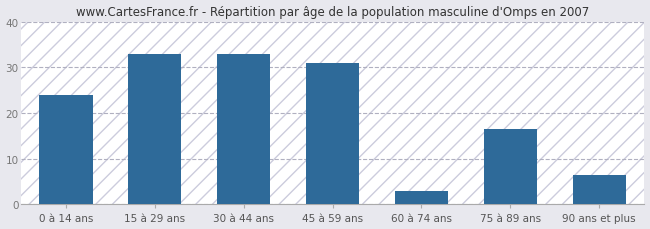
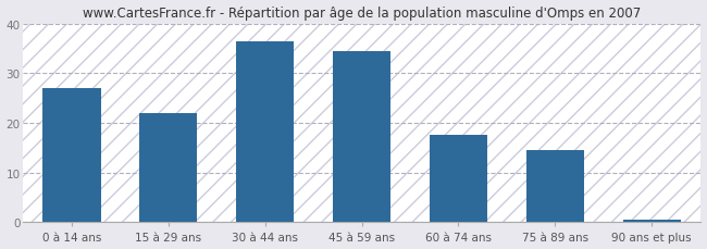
0 à 14 ans: 24.0 -> 27.0
15 à 29 ans: 33.0 -> 22.0
30 à 44 ans: 33.0 -> 36.5
45 à 59 ans: 31.0 -> 34.5
60 à 74 ans: 3.0 -> 17.5
75 à 89 ans: 16.5 -> 14.5
90 ans et plus: 6.5 -> 0.5
